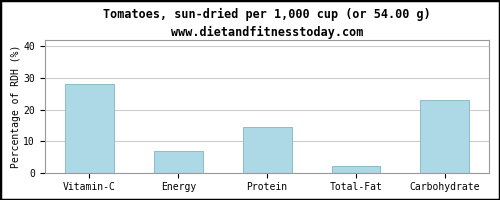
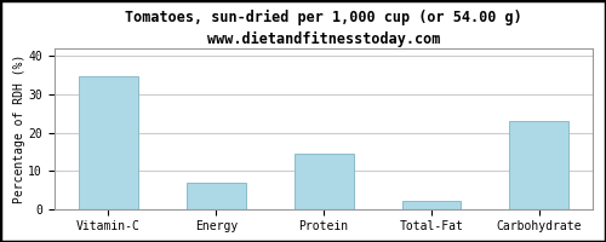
Vitamin-C: 28.0 -> 34.7
